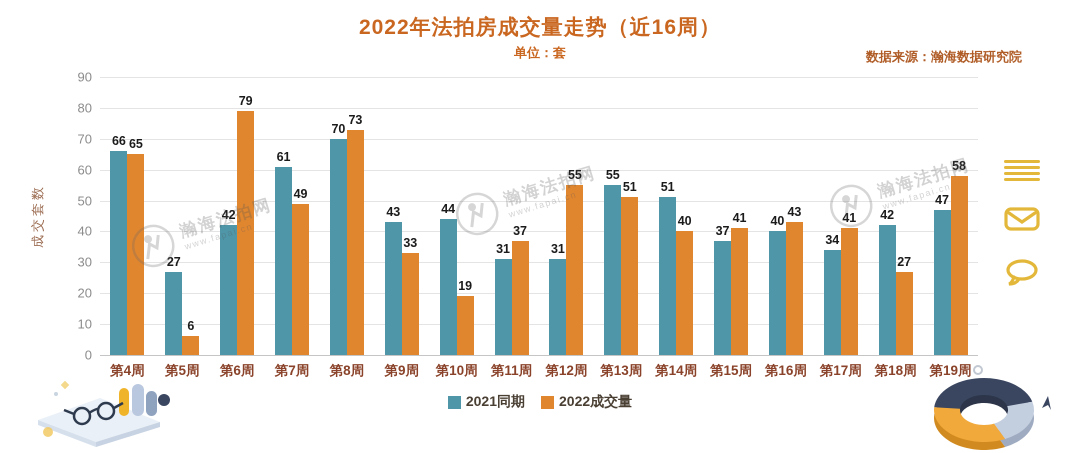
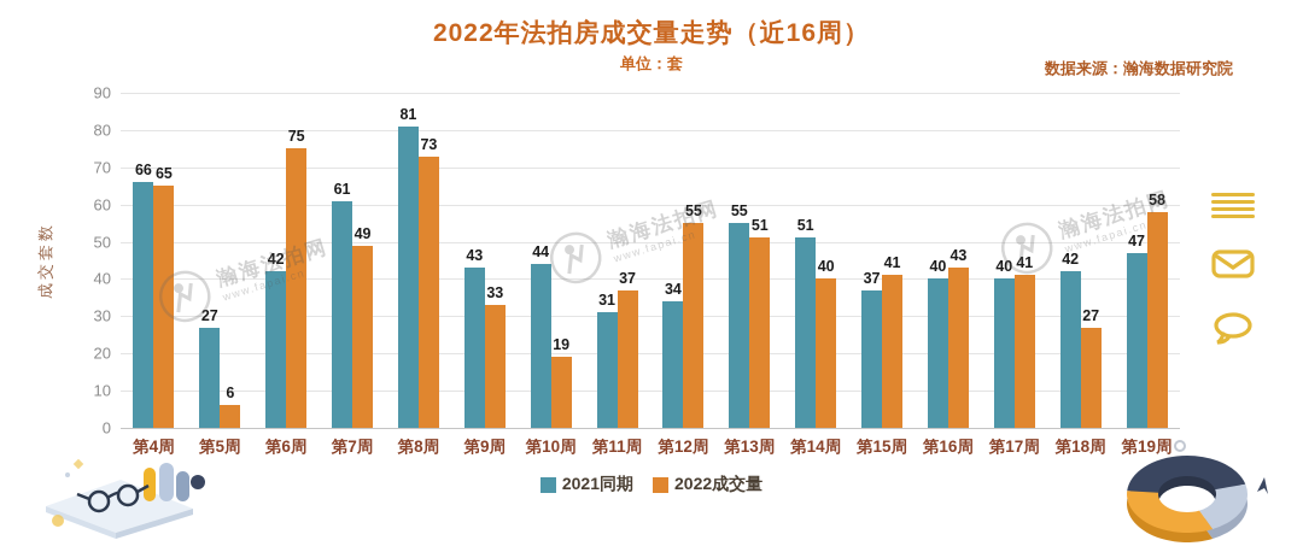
2022成交量/第6周: 79 -> 75
2021同期/第8周: 70 -> 81
2021同期/第12周: 31 -> 34
2021同期/第17周: 34 -> 40
